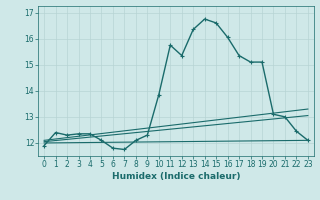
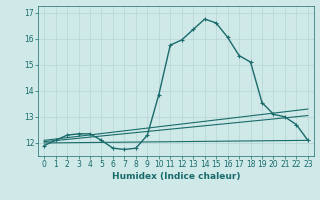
1: 12.40 -> 12.10
8: 12.10 -> 11.80
12: 15.35 -> 15.95
19: 15.10 -> 13.55
22: 12.45 -> 12.70
